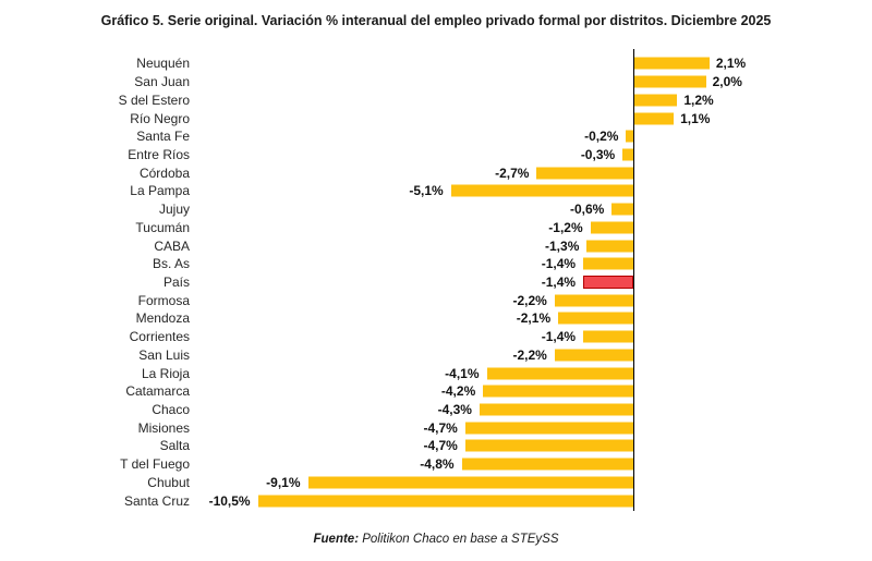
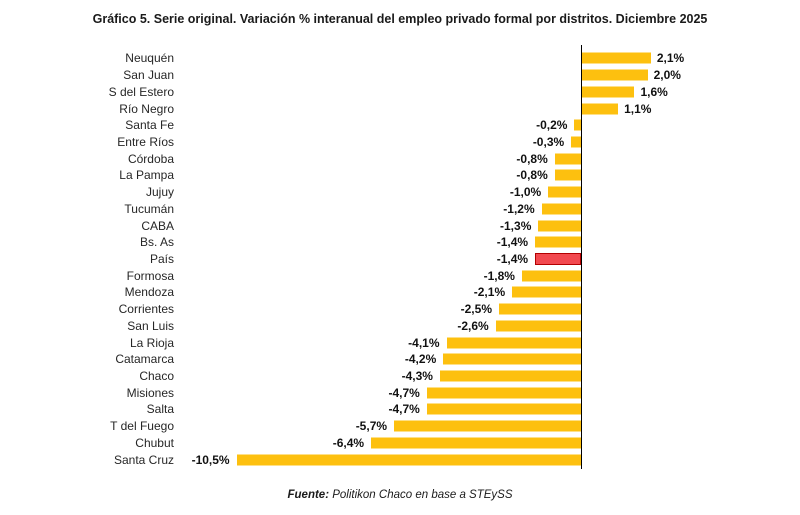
S del Estero: 1,2% -> 1,6%
Córdoba: -2,7% -> -0,8%
La Pampa: -5,1% -> -0,8%
Jujuy: -0,6% -> -1,0%
Formosa: -2,2% -> -1,8%
Corrientes: -1,4% -> -2,5%
San Luis: -2,2% -> -2,6%
T del Fuego: -4,8% -> -5,7%
Chubut: -9,1% -> -6,4%
